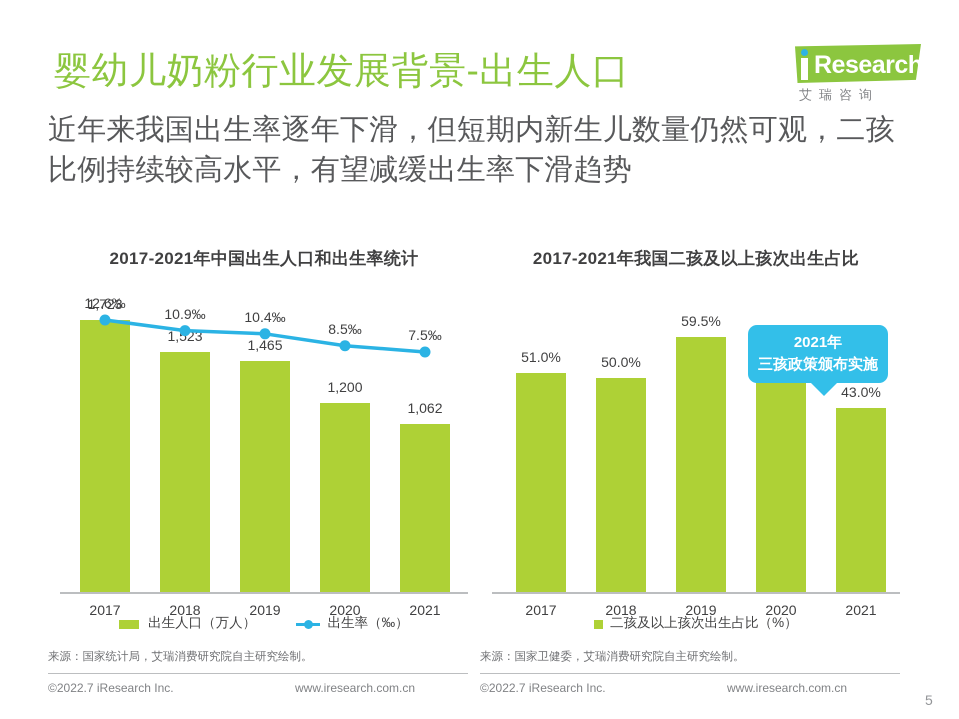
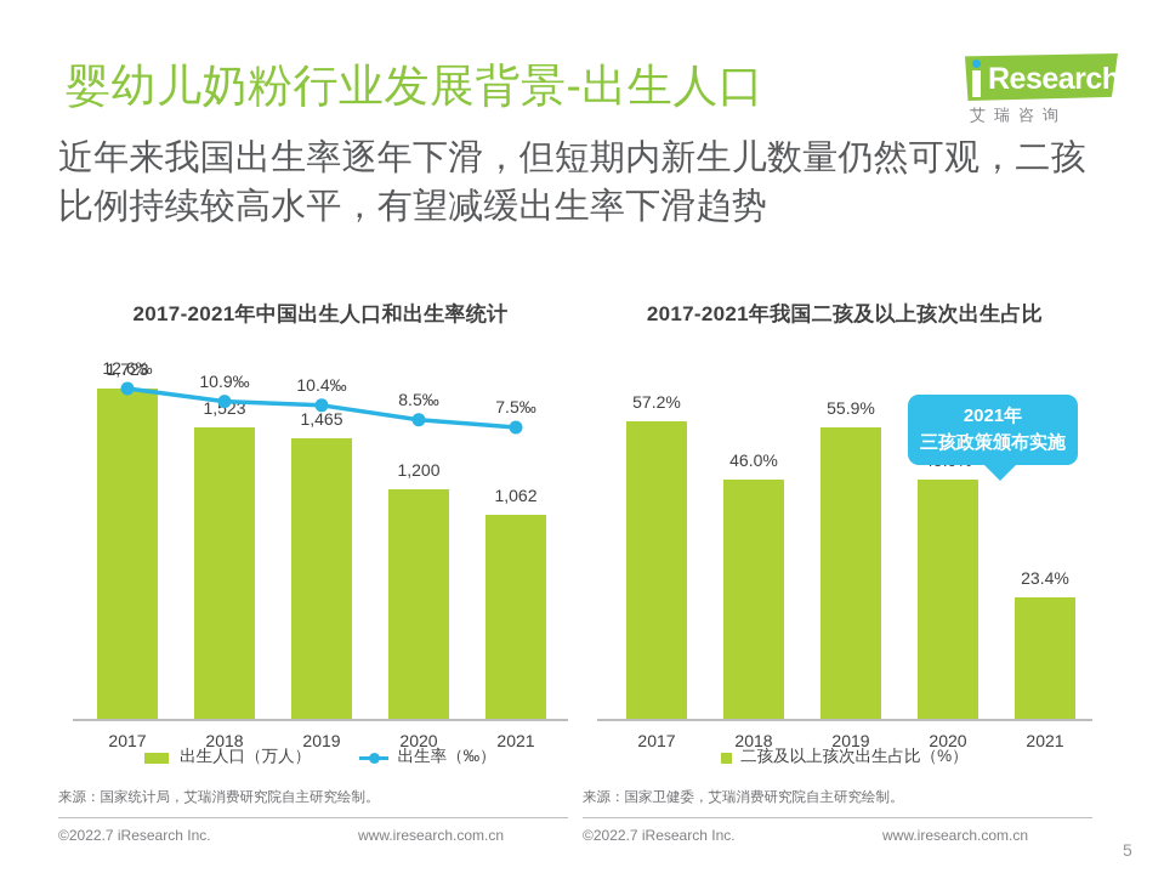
2017-2021年我国二孩及以上孩次出生占比/2017: 51.0% -> 57.2%
2017-2021年我国二孩及以上孩次出生占比/2018: 50.0% -> 46.0%
2017-2021年我国二孩及以上孩次出生占比/2019: 59.5% -> 55.9%
2017-2021年我国二孩及以上孩次出生占比/2020: 57.1% -> 45.9%
2017-2021年我国二孩及以上孩次出生占比/2021: 43.0% -> 23.4%
